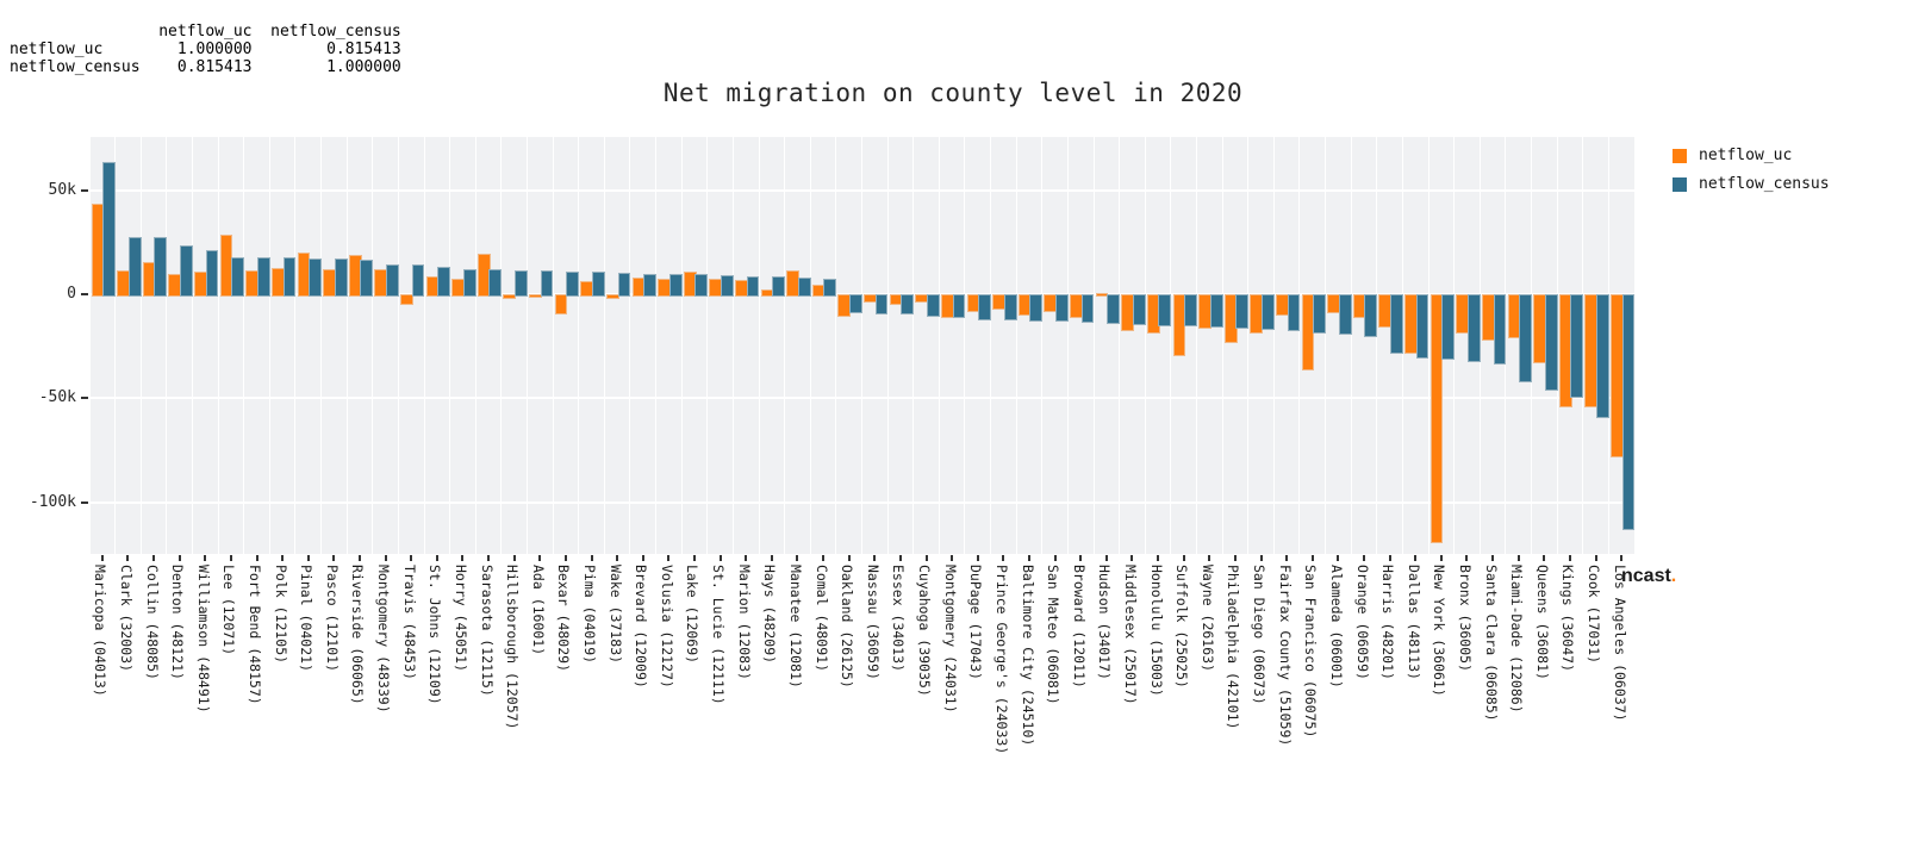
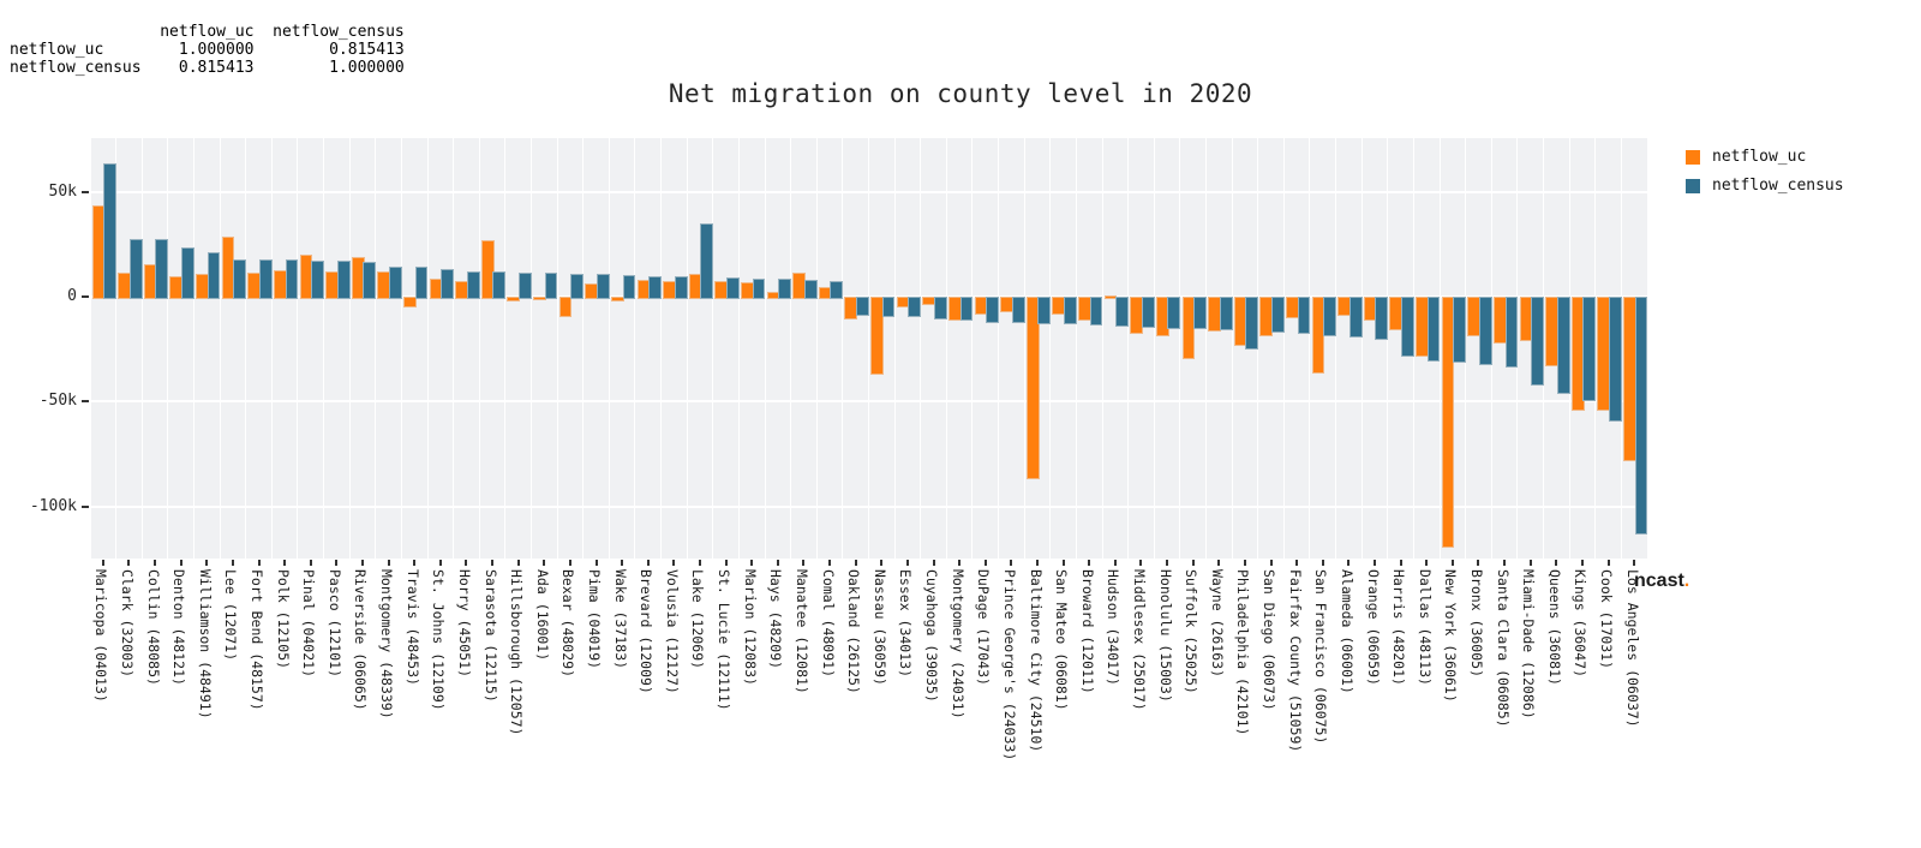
netflow_uc/Sarasota (12115): 20k -> 27k
netflow_census/Lake (12069): 10k -> 35k
netflow_uc/Nassau (36059): -3k -> -36k
netflow_uc/Baltimore City (24510): -9k -> -86k
netflow_census/Philadelphia (42101): -16k -> -24k
